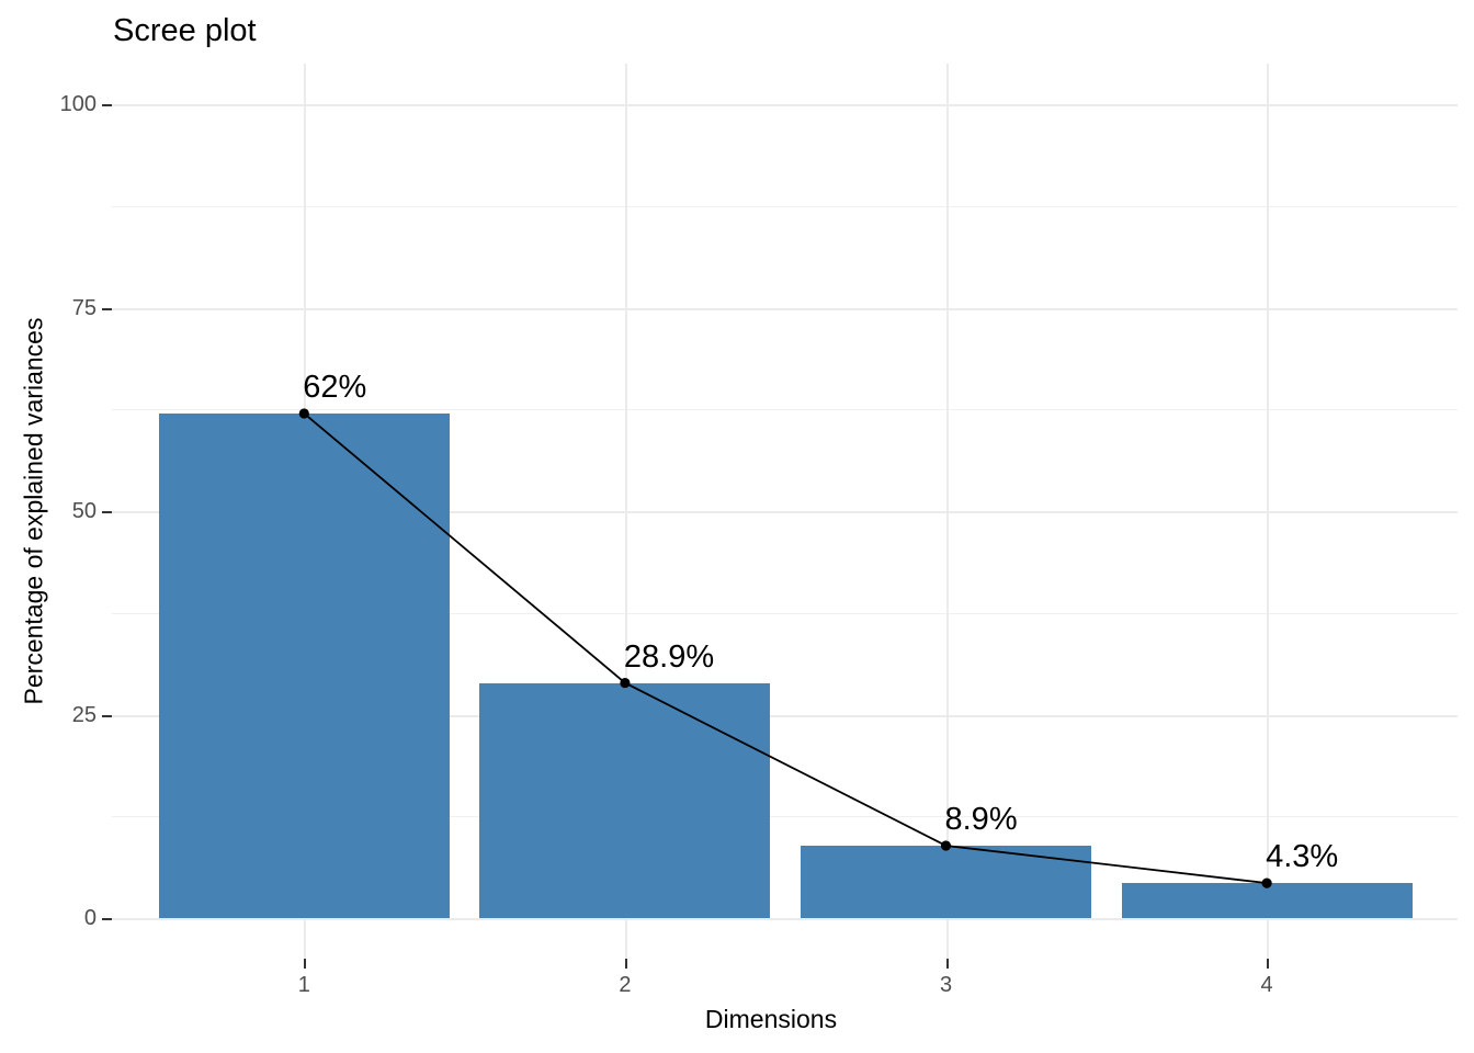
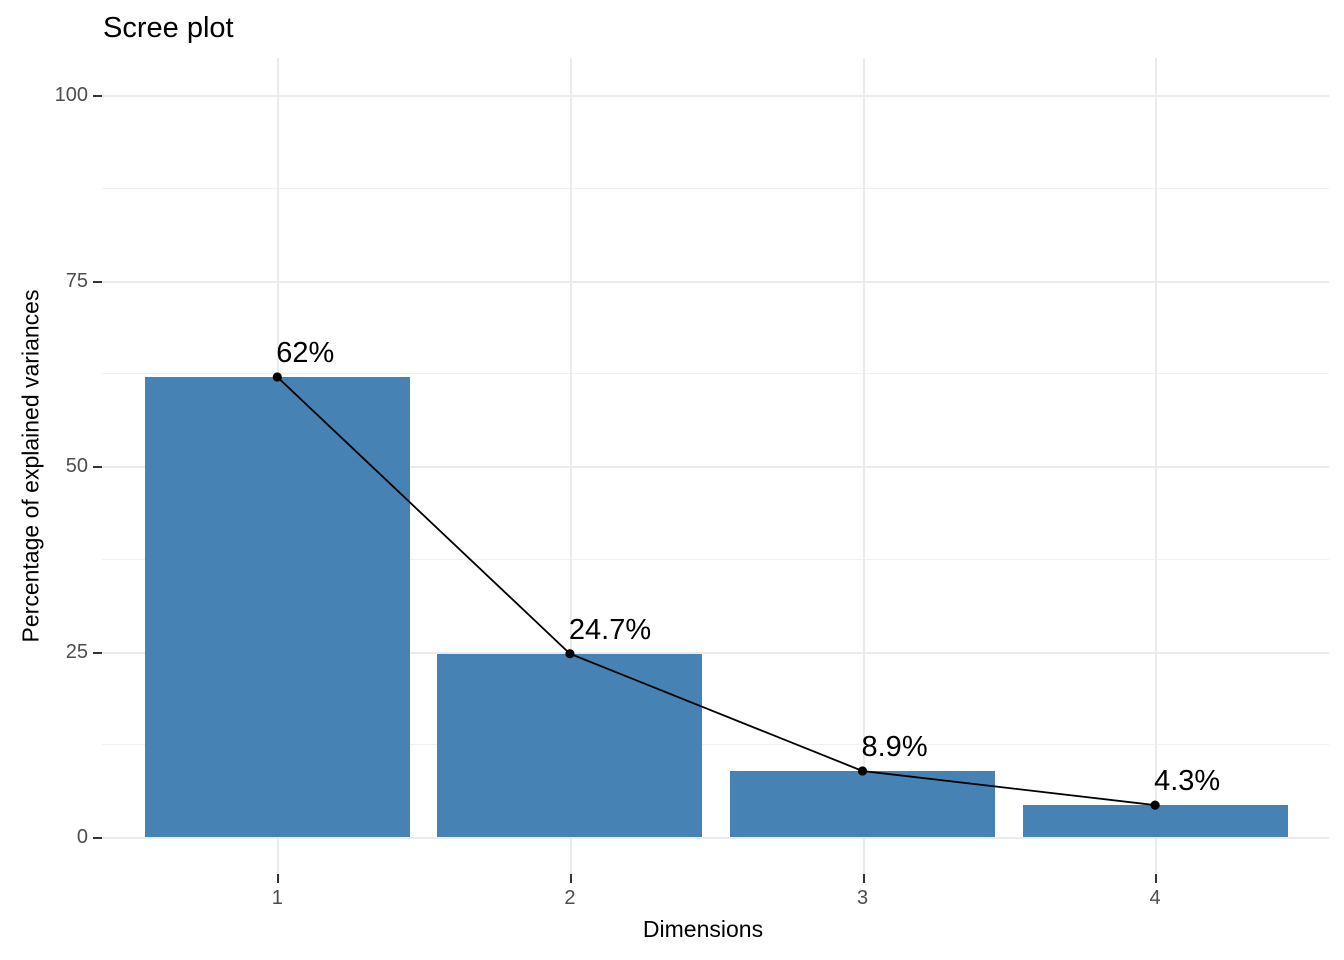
2: 28.9% -> 24.7%
